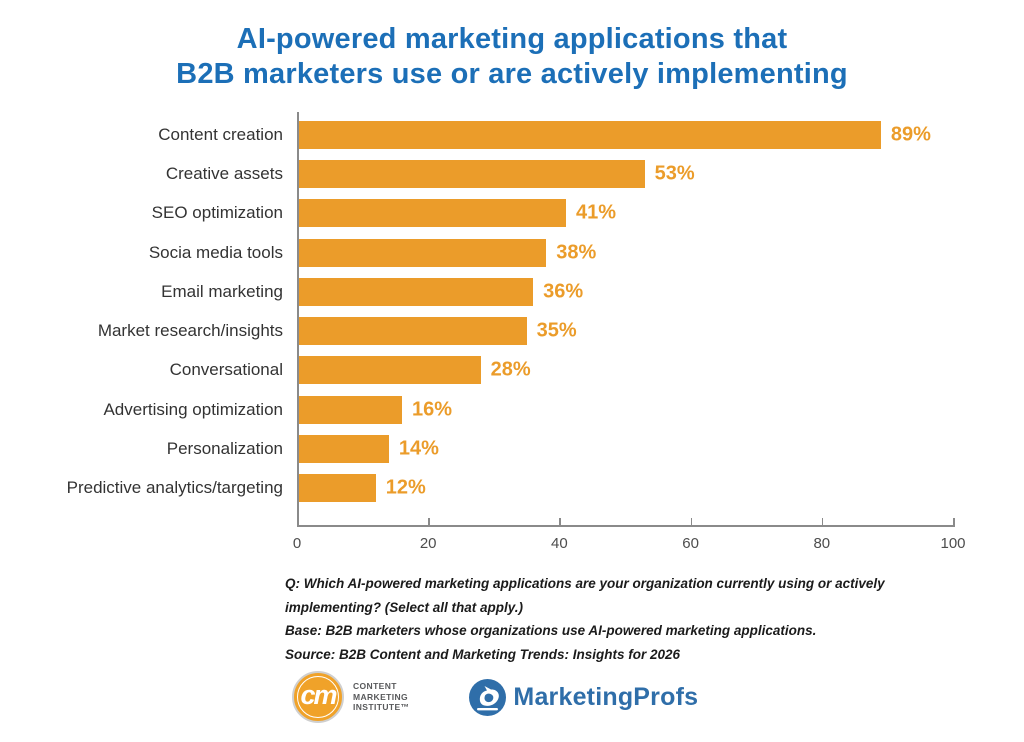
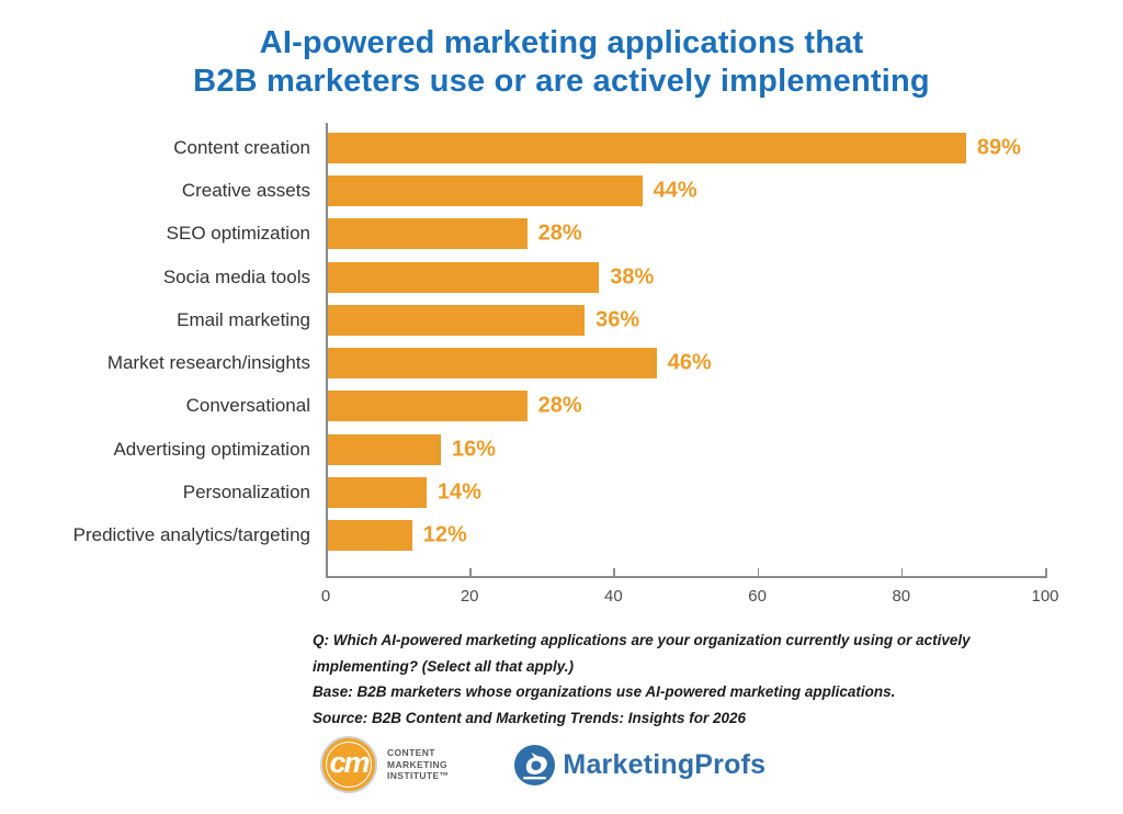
Creative assets: 53% -> 44%
SEO optimization: 41% -> 28%
Market research/insights: 35% -> 46%
